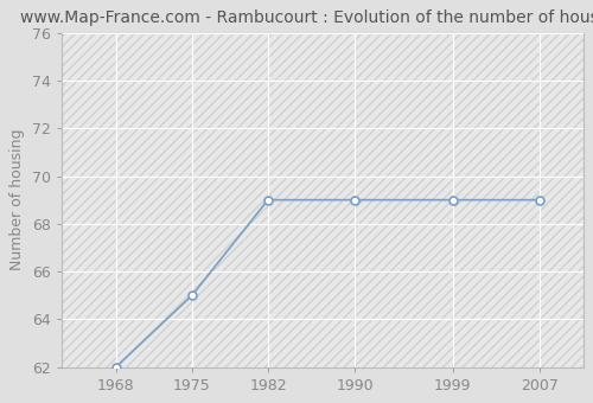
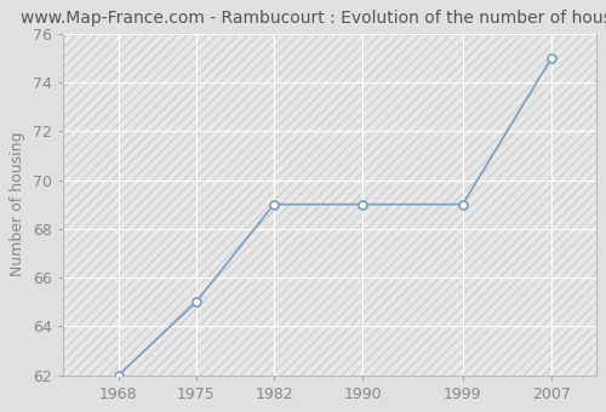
2007: 69 -> 75
